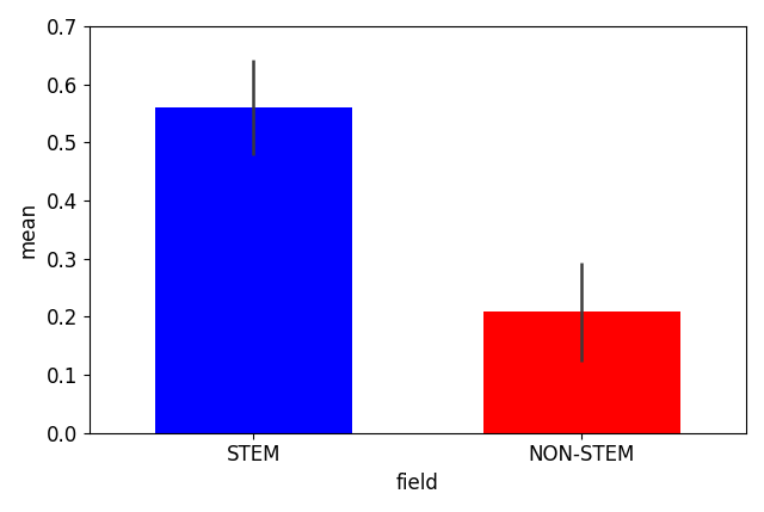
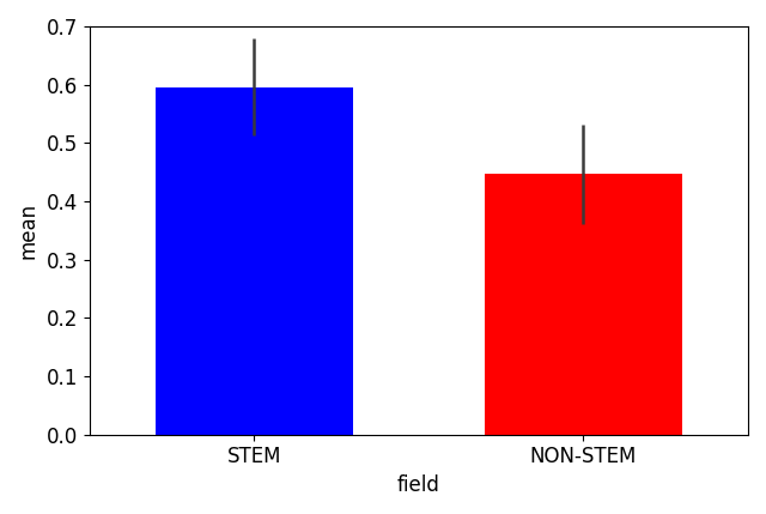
STEM: 0.560 -> 0.596
NON-STEM: 0.210 -> 0.448
